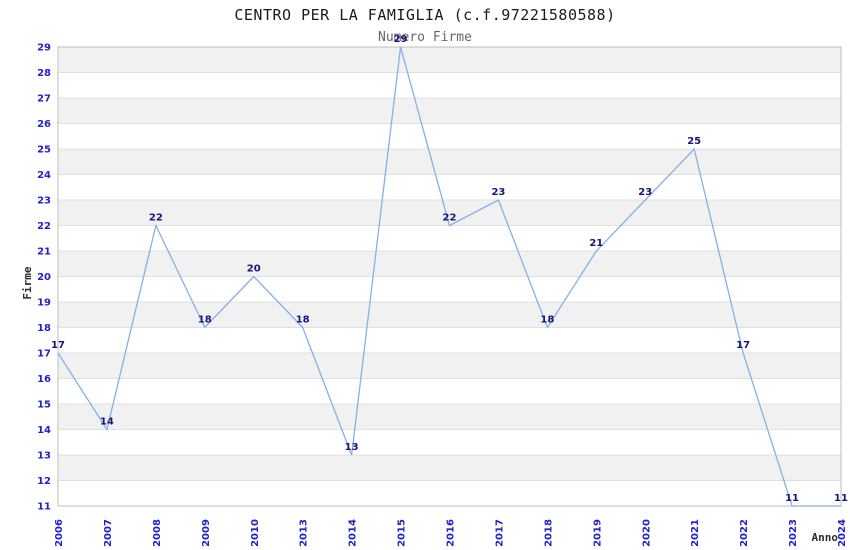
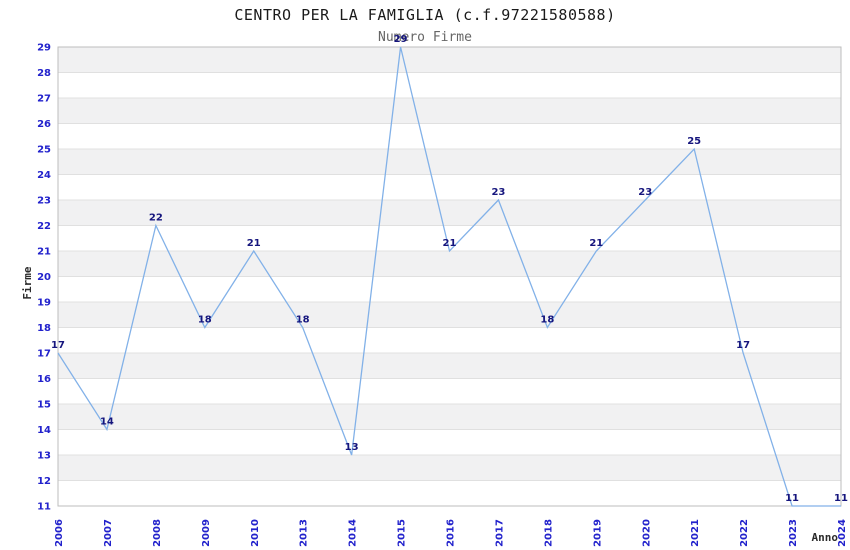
2010: 20 -> 21
2016: 22 -> 21
